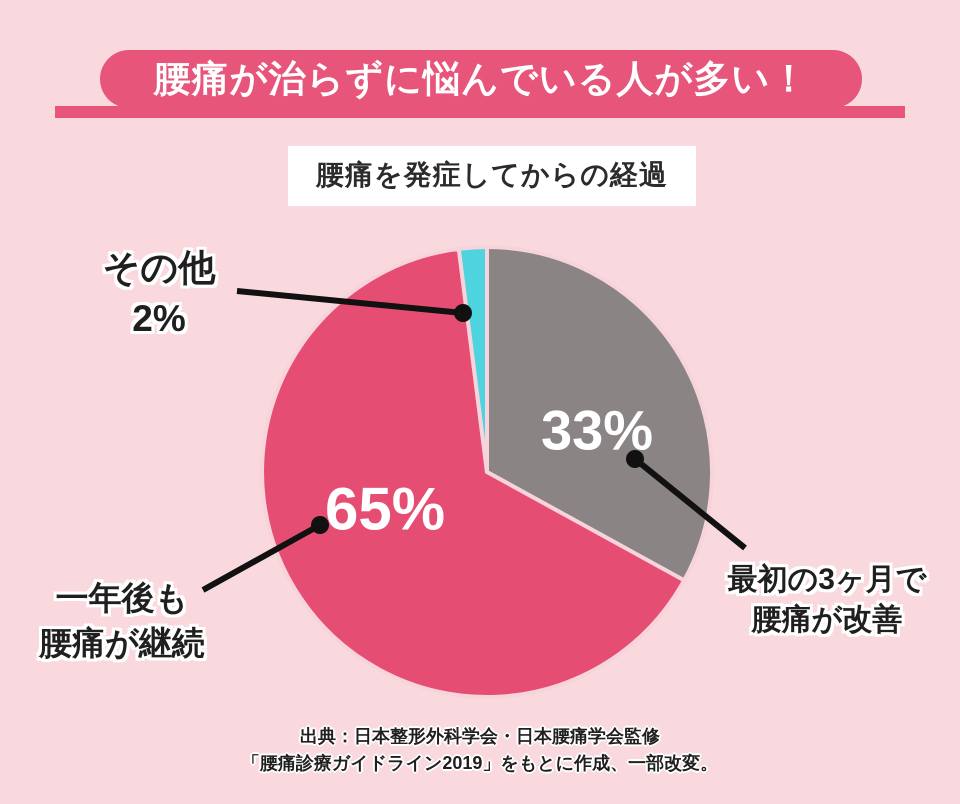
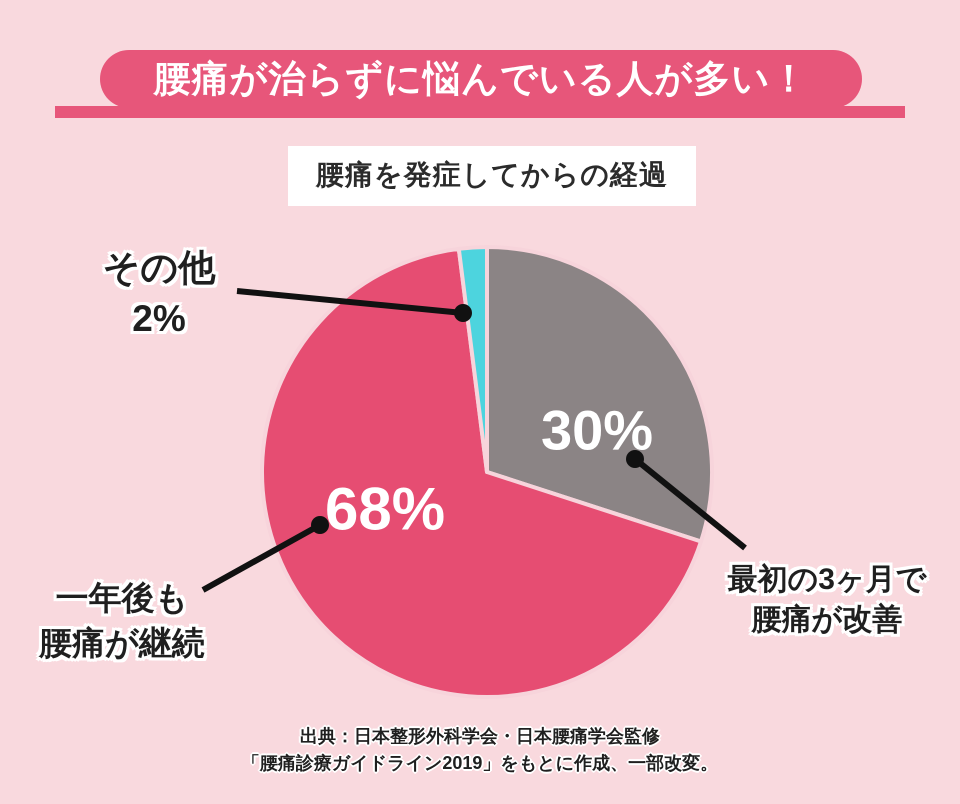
最初の3ヶ月で腰痛が改善: 33% -> 30%
一年後も腰痛が継続: 65% -> 68%
